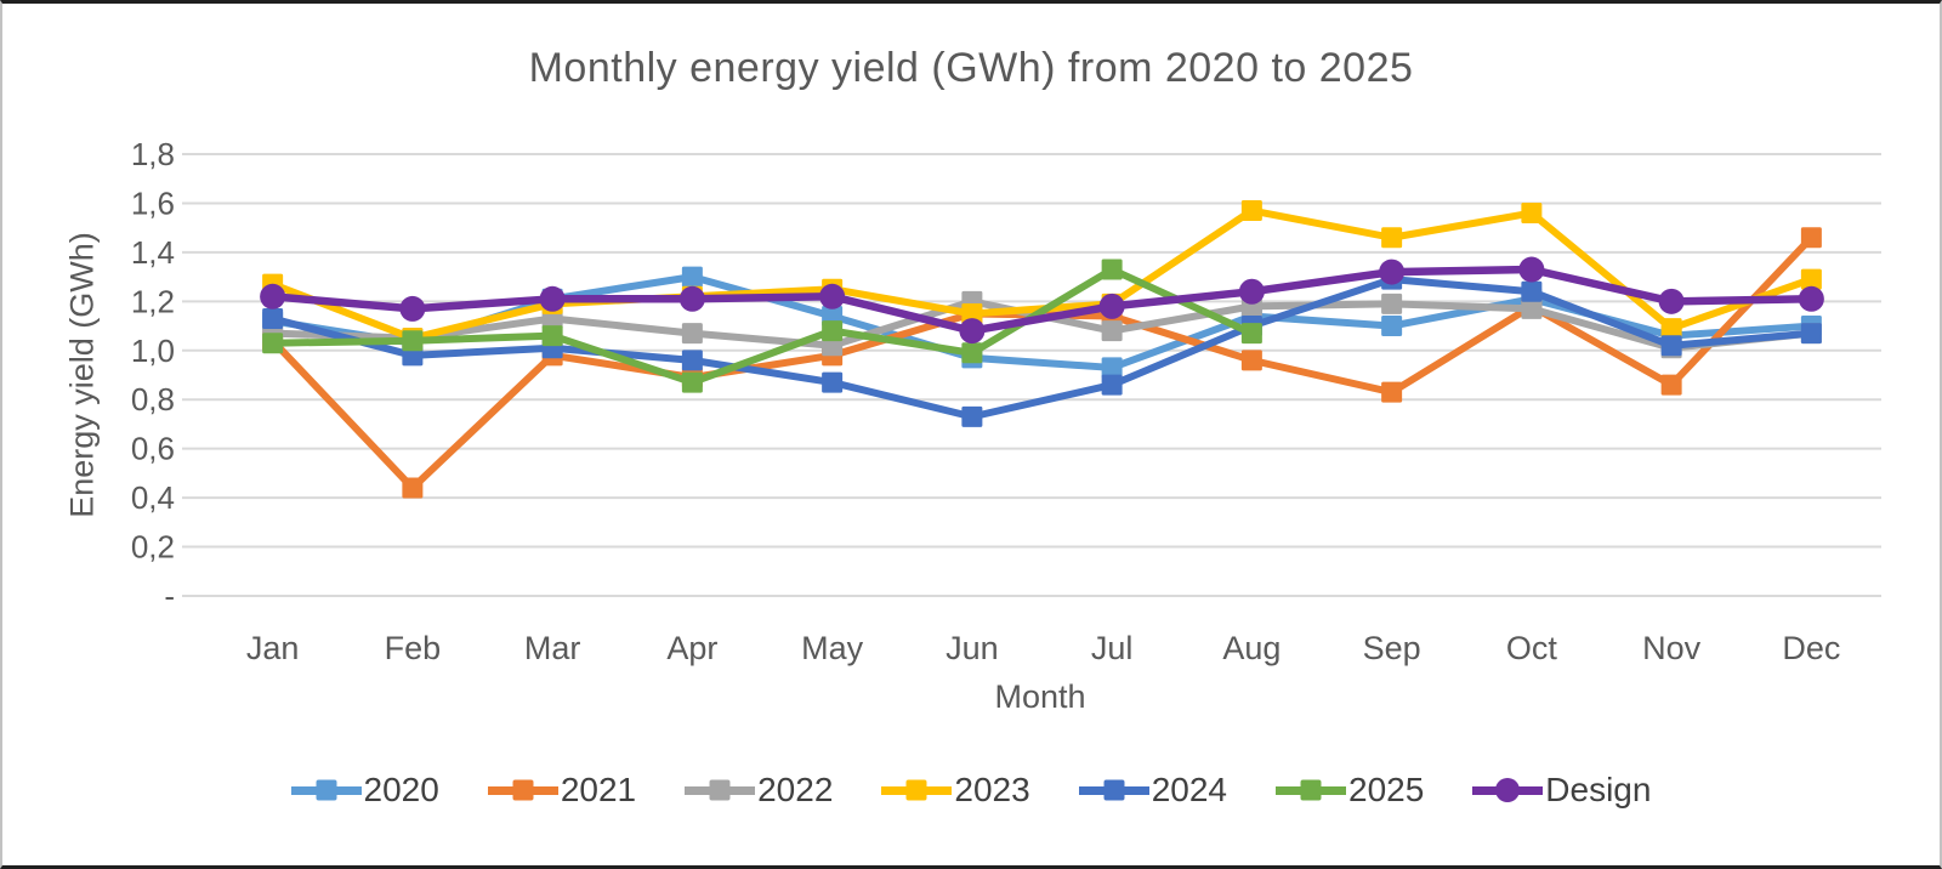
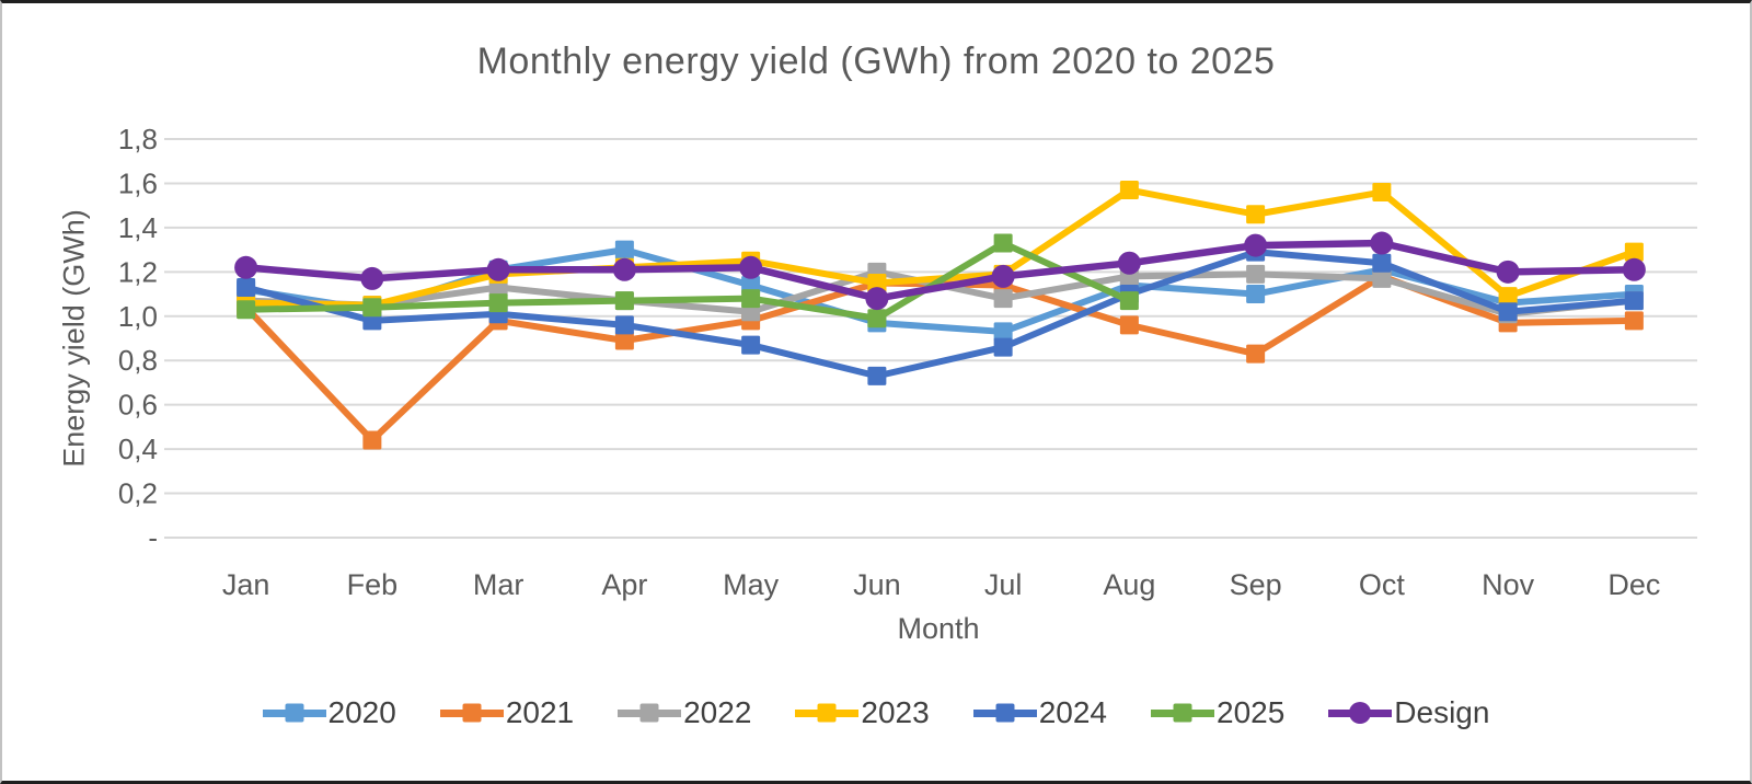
2023/Jan: 1,27 -> 1,06
2025/Apr: 0,87 -> 1,07
2021/Nov: 0,86 -> 0,97
2021/Dec: 1,46 -> 0,98
